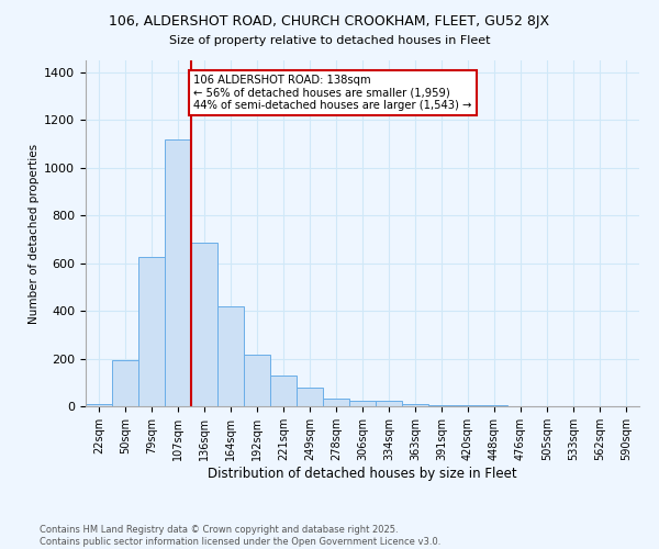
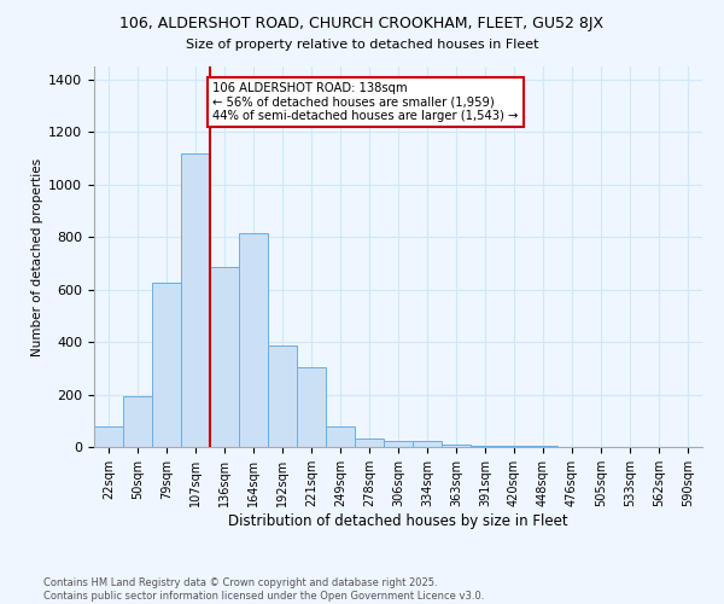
22sqm: 10 -> 80
164sqm: 420 -> 815
192sqm: 215 -> 385
221sqm: 130 -> 305
